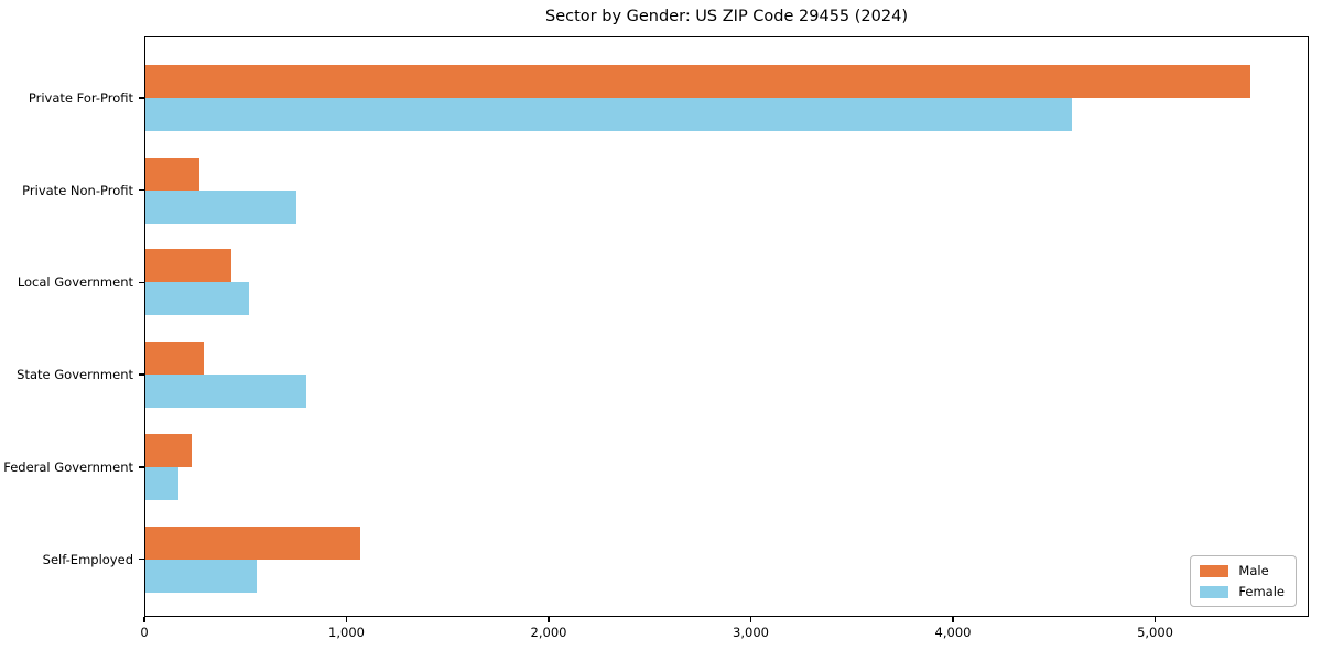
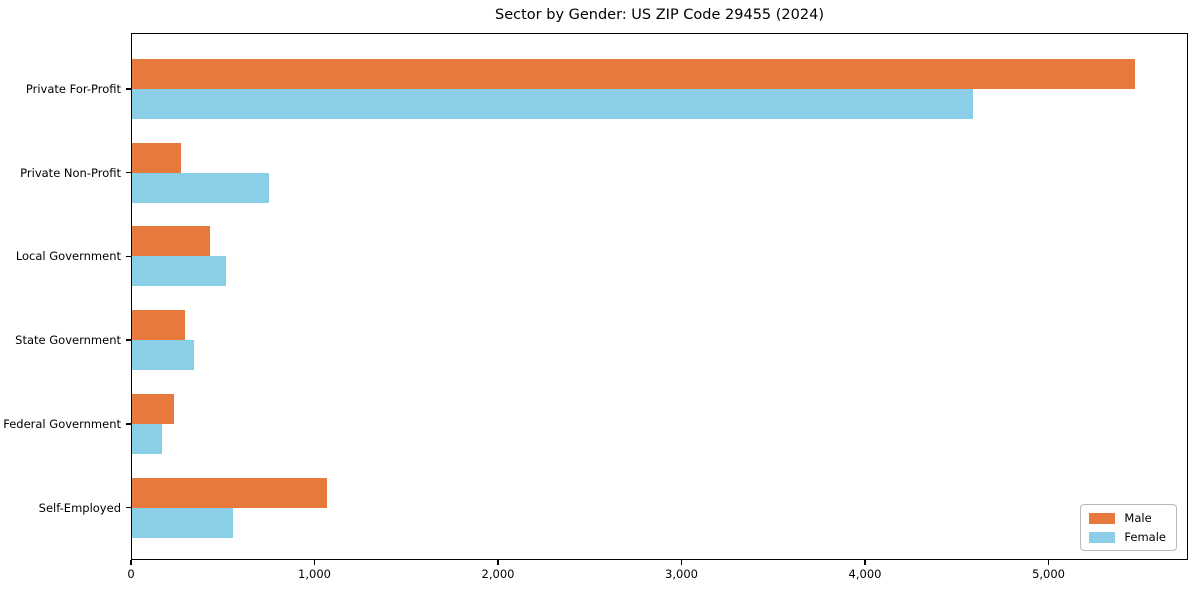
Female/State Government: 800 -> 340
